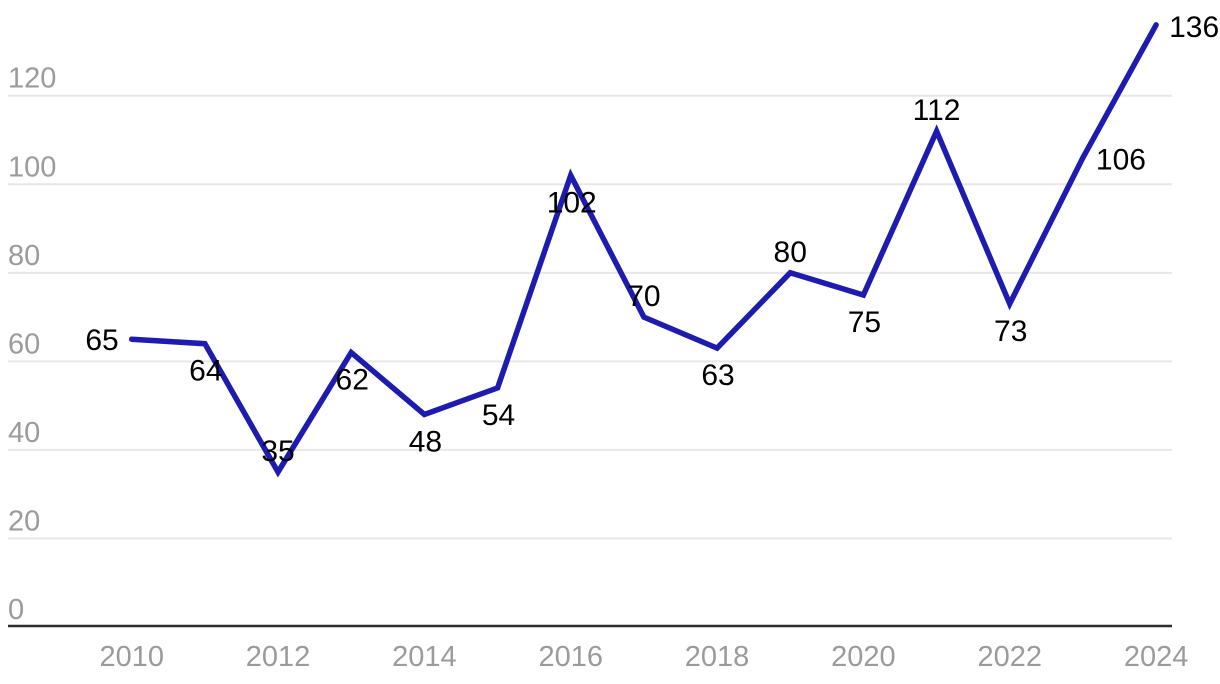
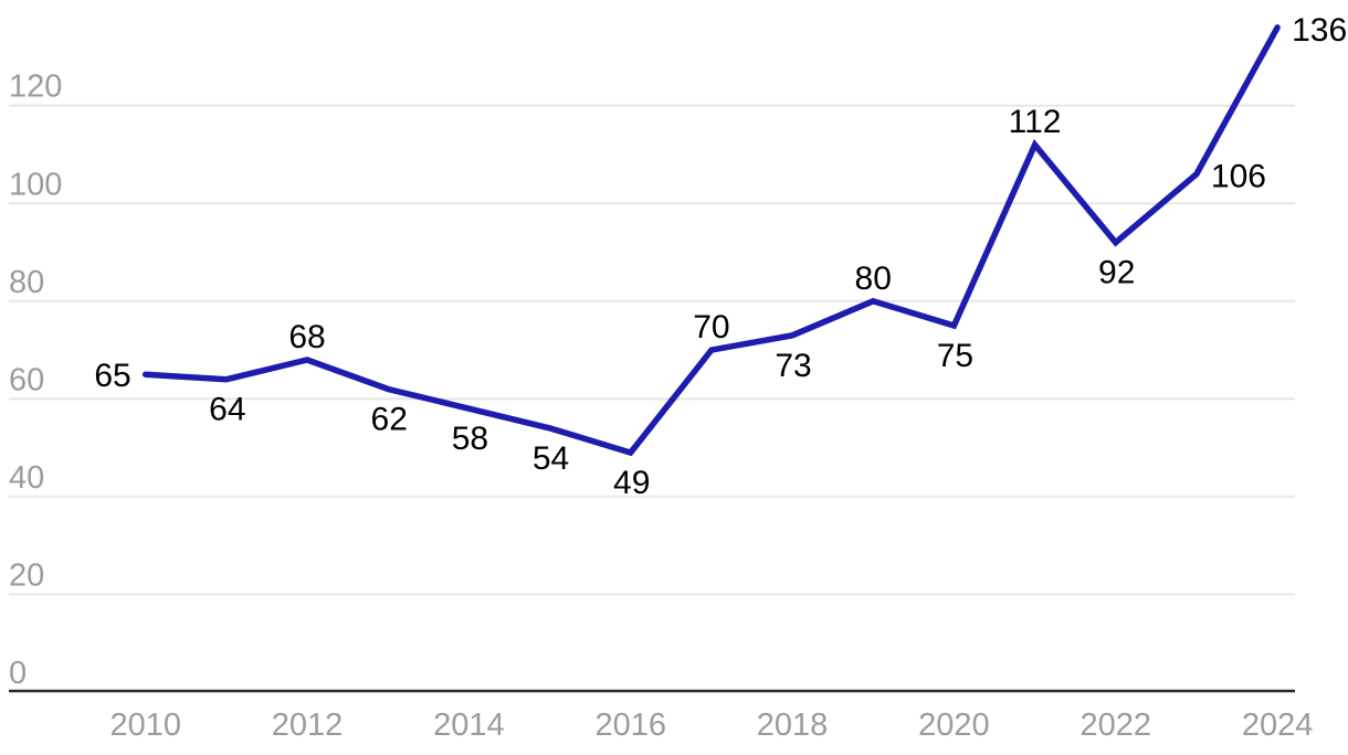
2012: 35 -> 68
2014: 48 -> 58
2016: 102 -> 49
2018: 63 -> 73
2022: 73 -> 92
